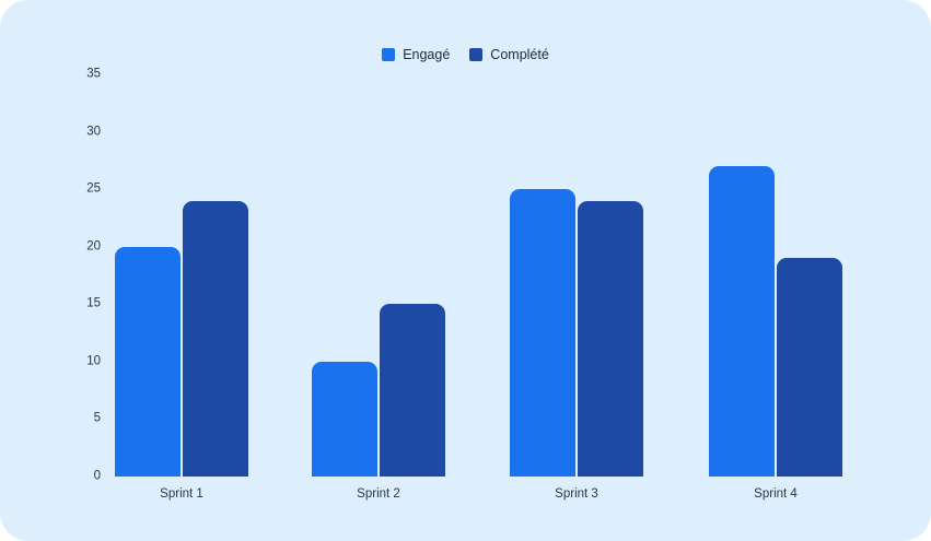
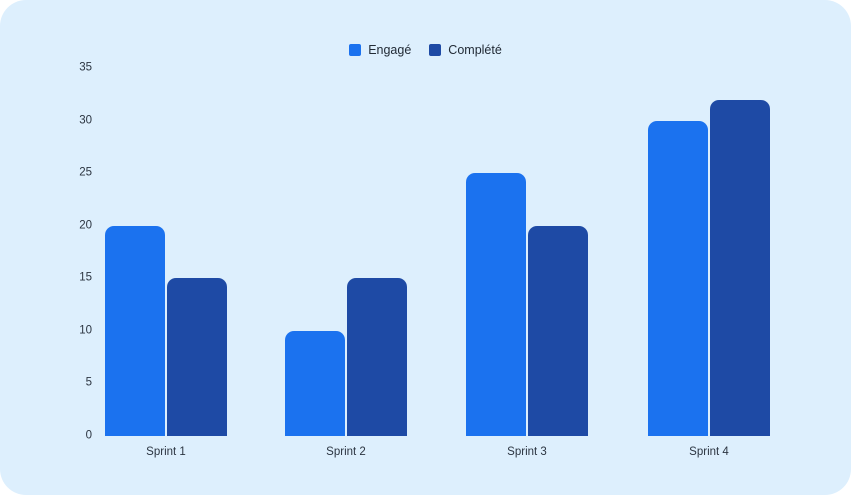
Complété/Sprint 1: 24 -> 15
Complété/Sprint 3: 24 -> 20
Engagé/Sprint 4: 27 -> 30
Complété/Sprint 4: 19 -> 32
